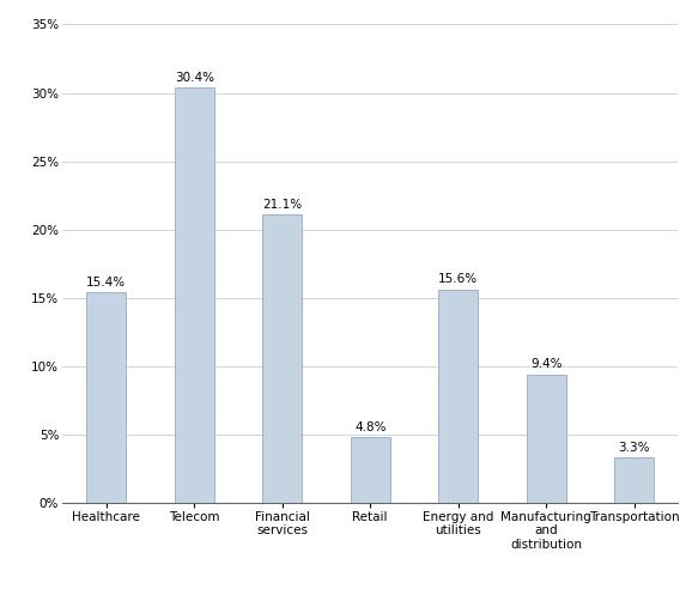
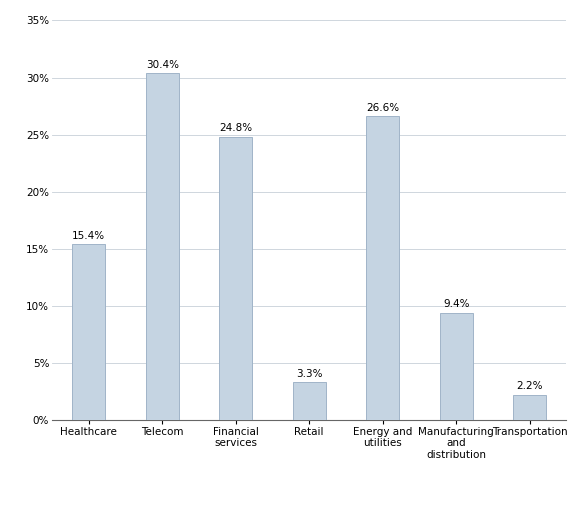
Financial services: 21.1% -> 24.8%
Retail: 4.8% -> 3.3%
Energy and utilities: 15.6% -> 26.6%
Transportation: 3.3% -> 2.2%
